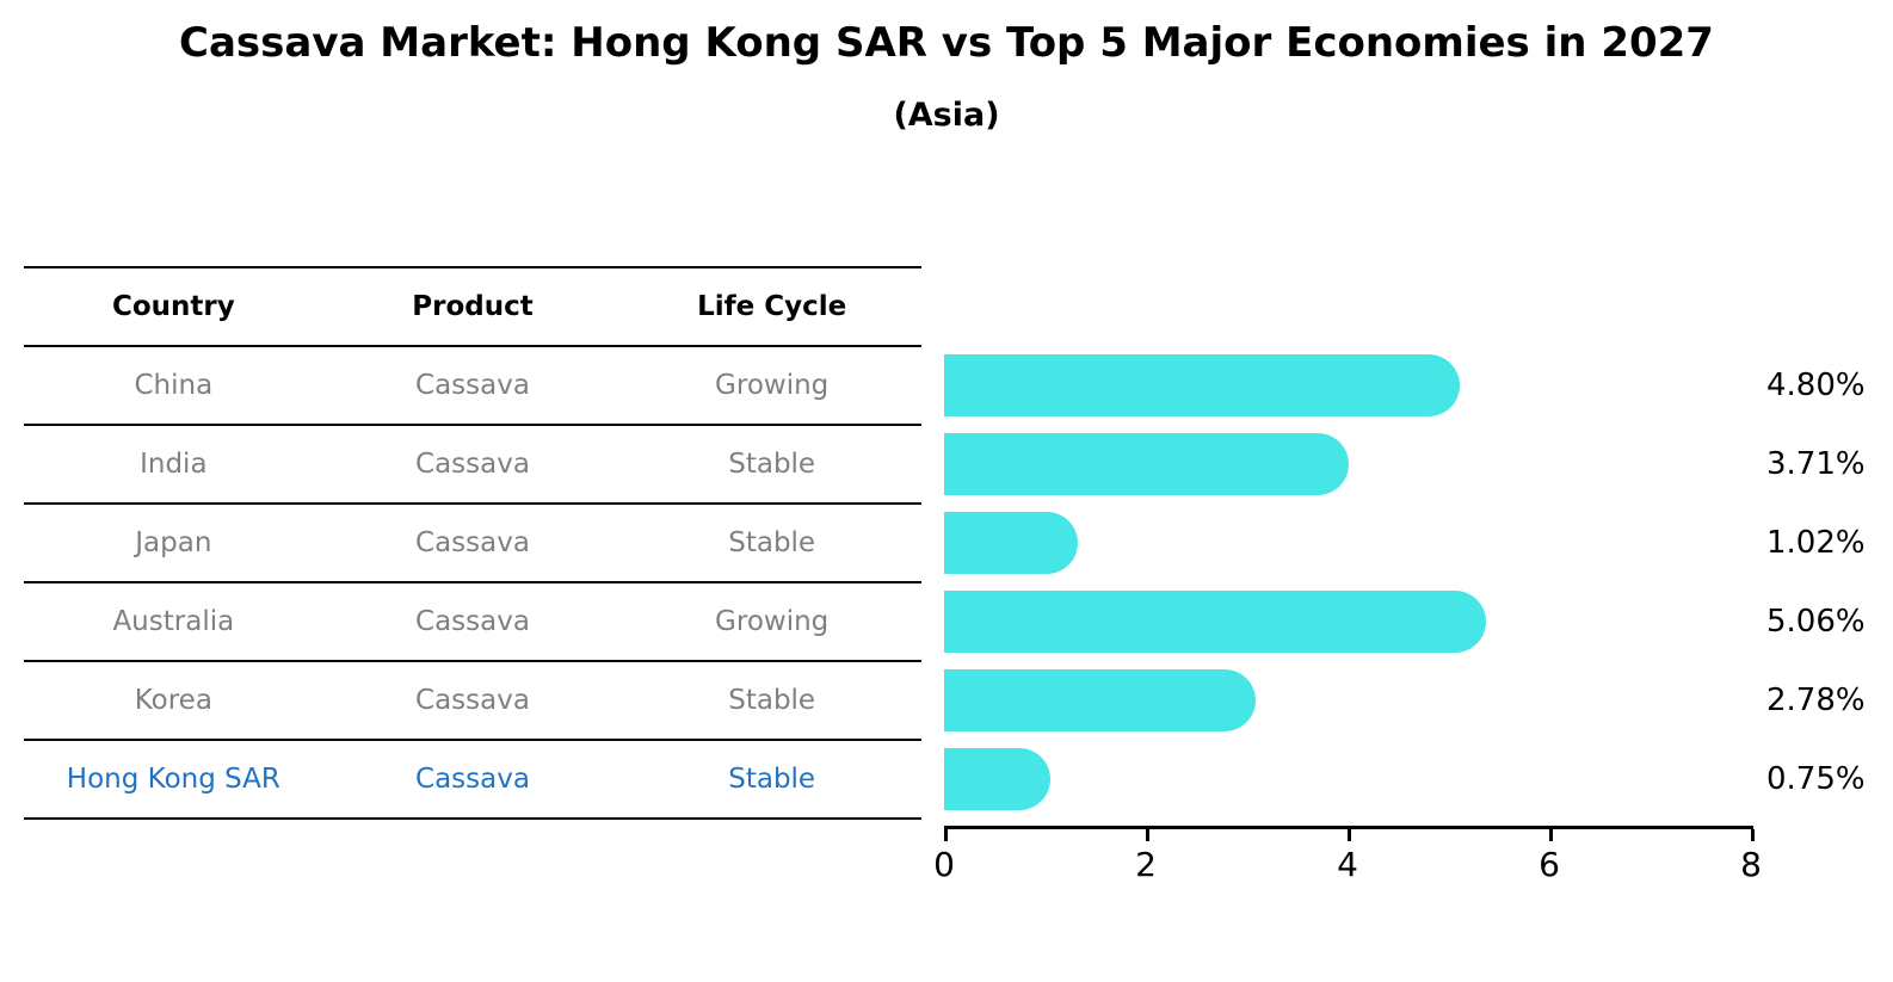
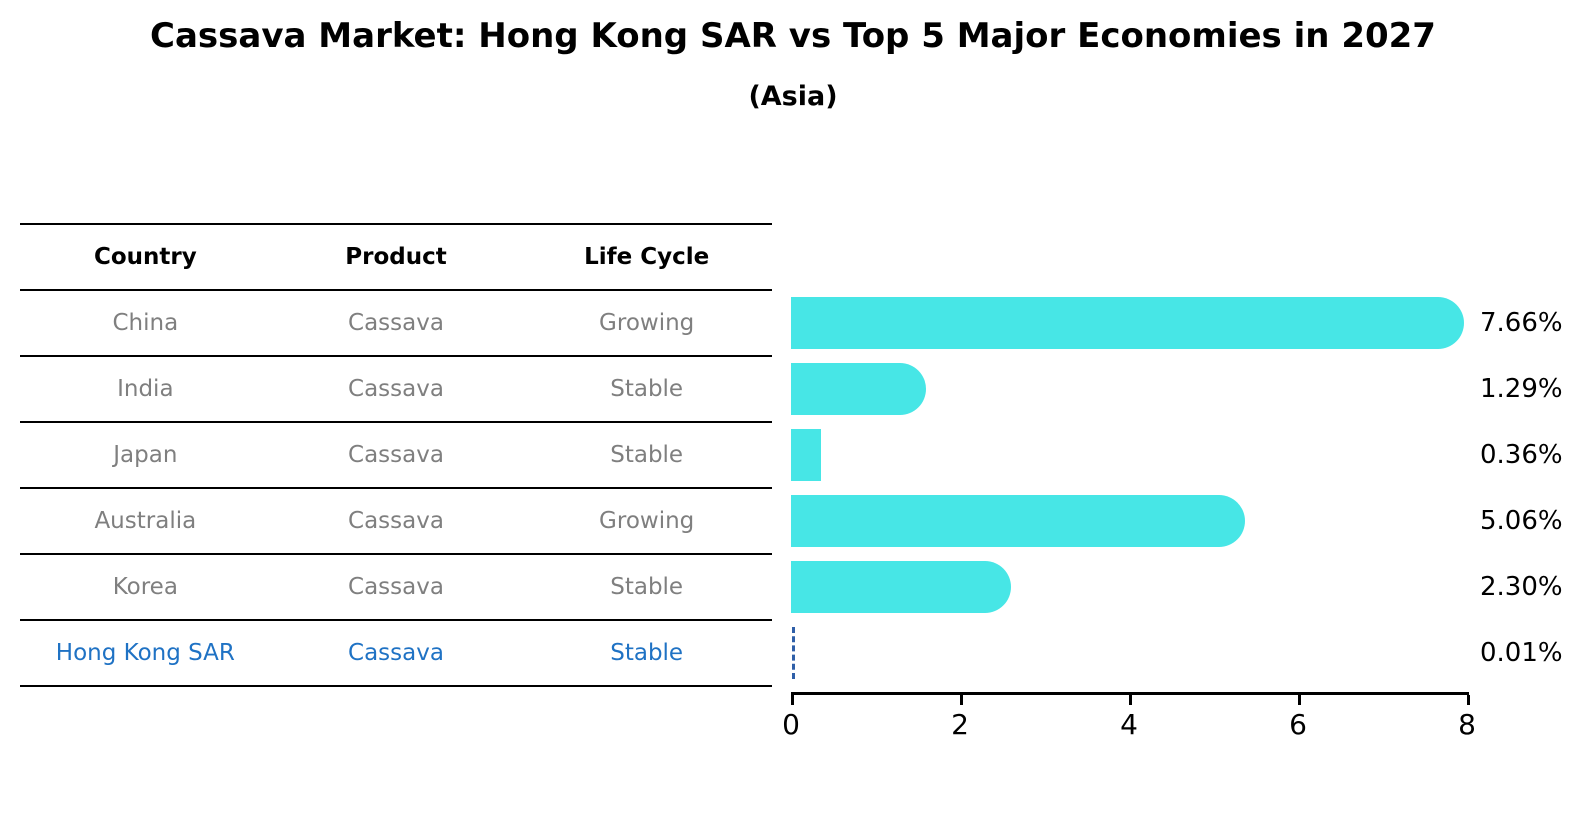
China: 4.80% -> 7.66%
India: 3.71% -> 1.29%
Japan: 1.02% -> 0.36%
Korea: 2.78% -> 2.30%
Hong Kong SAR: 0.75% -> 0.01%
